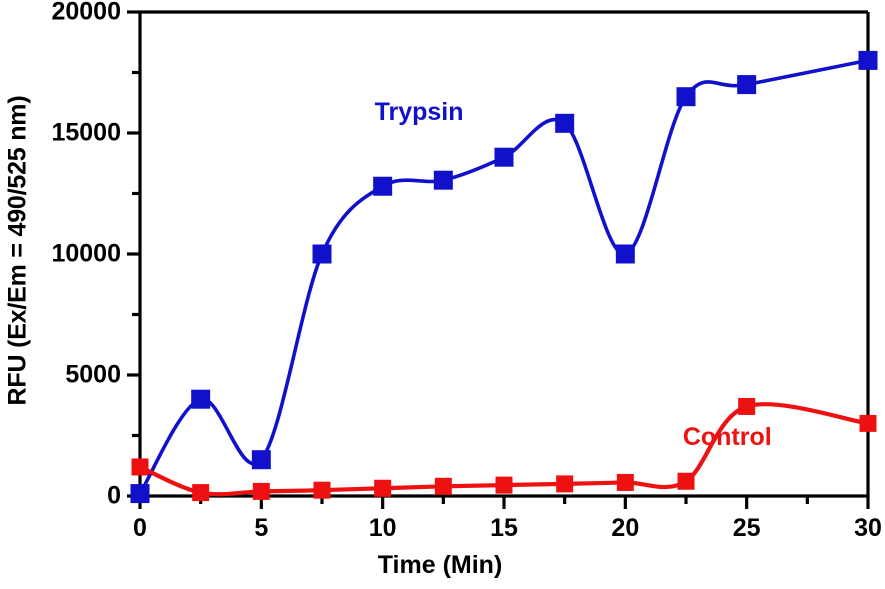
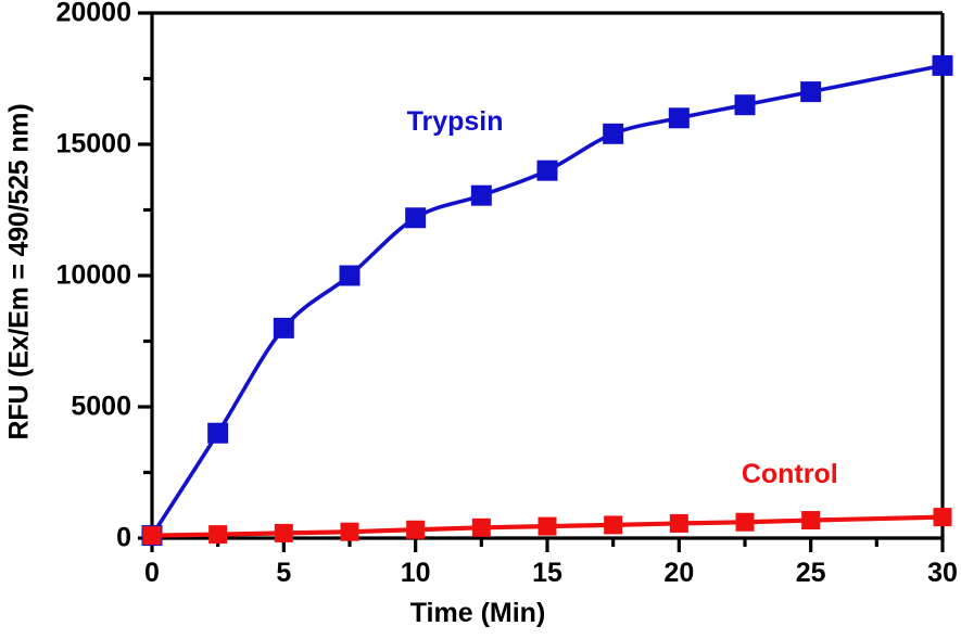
Control/0: 1200 -> 100
Trypsin/5: 1500 -> 8000
Trypsin/10: 12800 -> 12200
Trypsin/20: 10000 -> 16000
Control/25: 3700 -> 700
Control/30: 3000 -> 800
